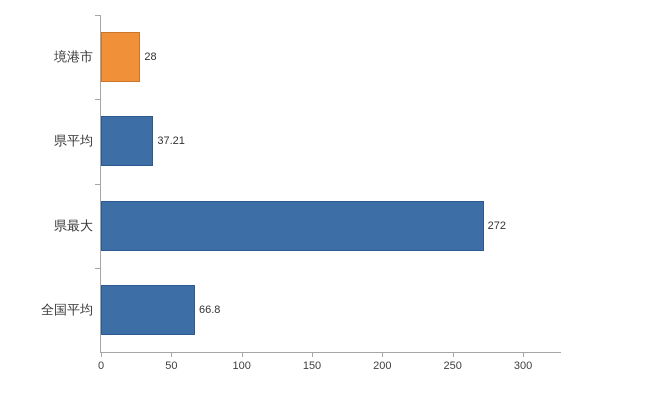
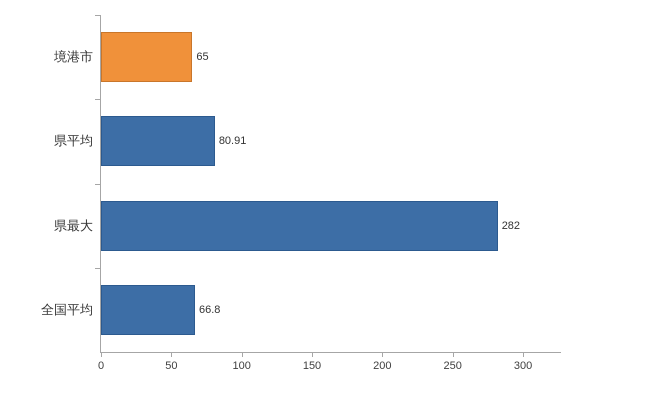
境港市: 28 -> 65
県平均: 37.21 -> 80.91
県最大: 272 -> 282
